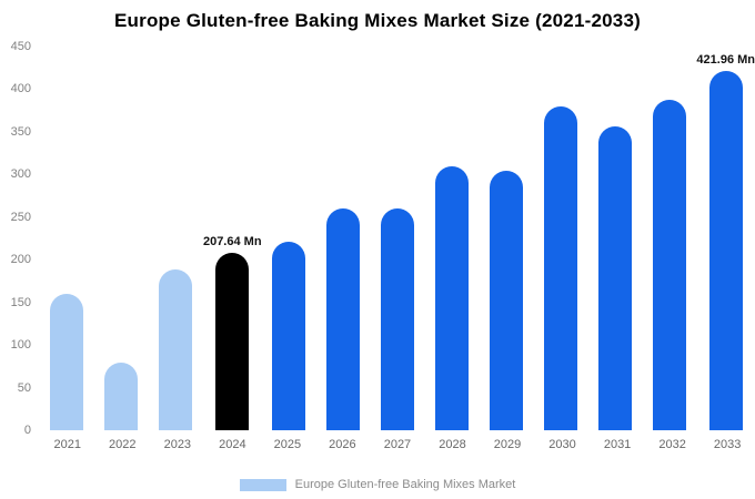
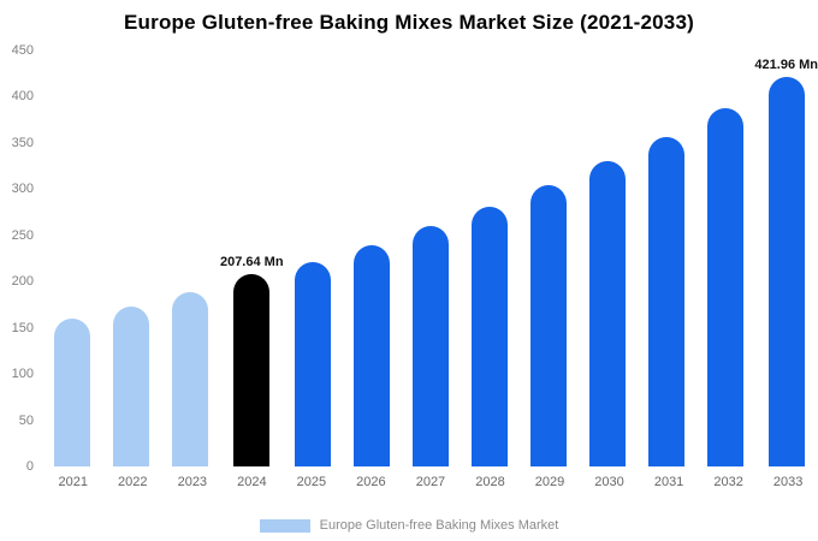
2022: 80 -> 170
2026: 260 -> 240
2028: 310 -> 280
2030: 380 -> 330
